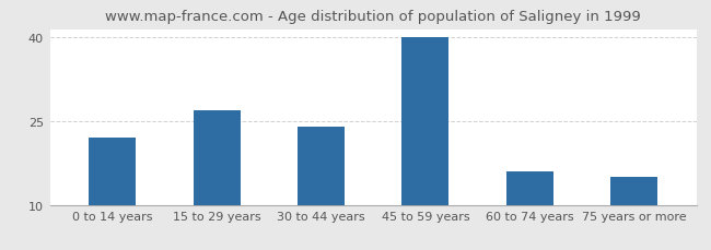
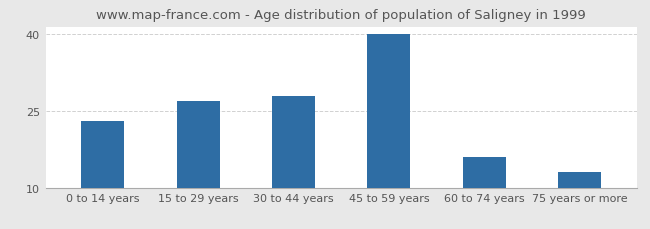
0 to 14 years: 22 -> 23
30 to 44 years: 24 -> 28
75 years or more: 15 -> 13
